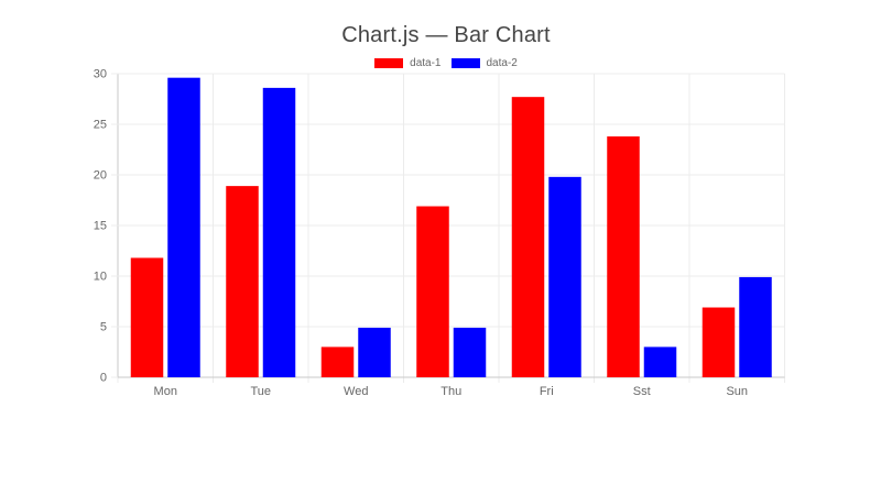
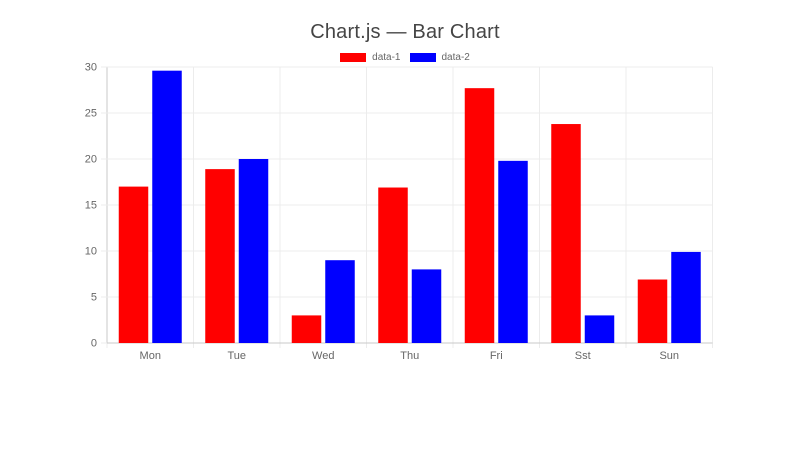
data-1/Mon: 12 -> 17
data-2/Tue: 29 -> 20
data-2/Wed: 5 -> 9
data-2/Thu: 5 -> 8
